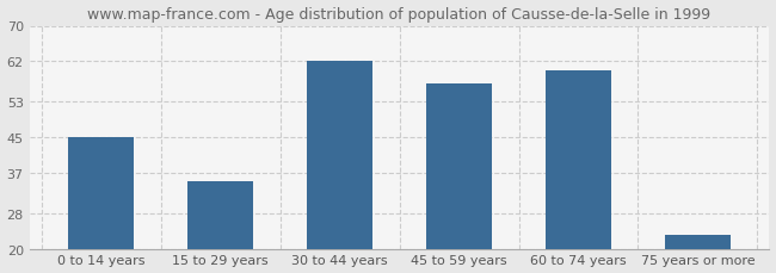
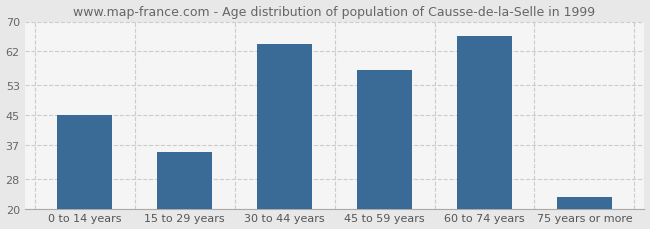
30 to 44 years: 62 -> 64
60 to 74 years: 60 -> 66
